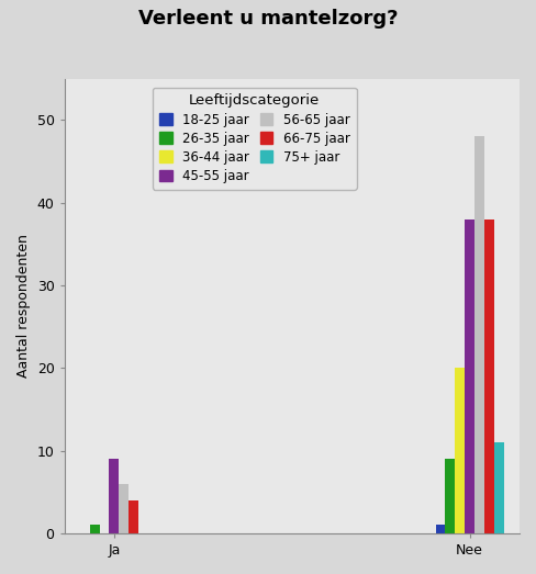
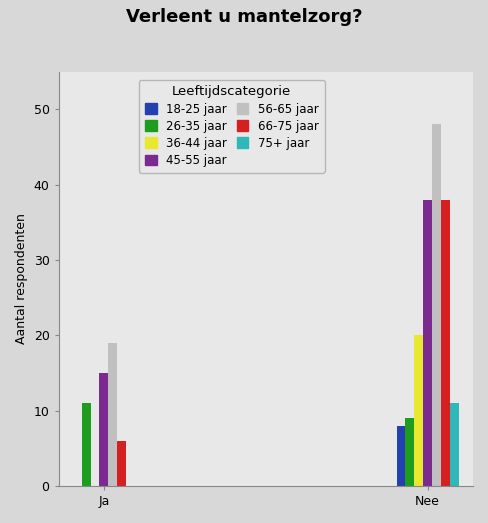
26-35 jaar/Ja: 1 -> 11
45-55 jaar/Ja: 9 -> 15
56-65 jaar/Ja: 6 -> 19
66-75 jaar/Ja: 4 -> 6
18-25 jaar/Nee: 1 -> 8
